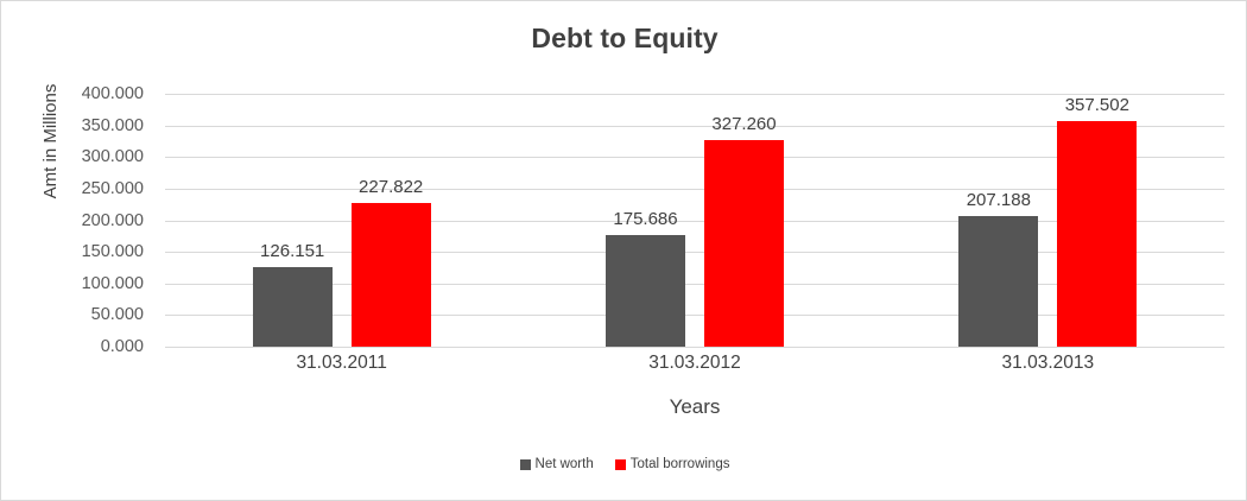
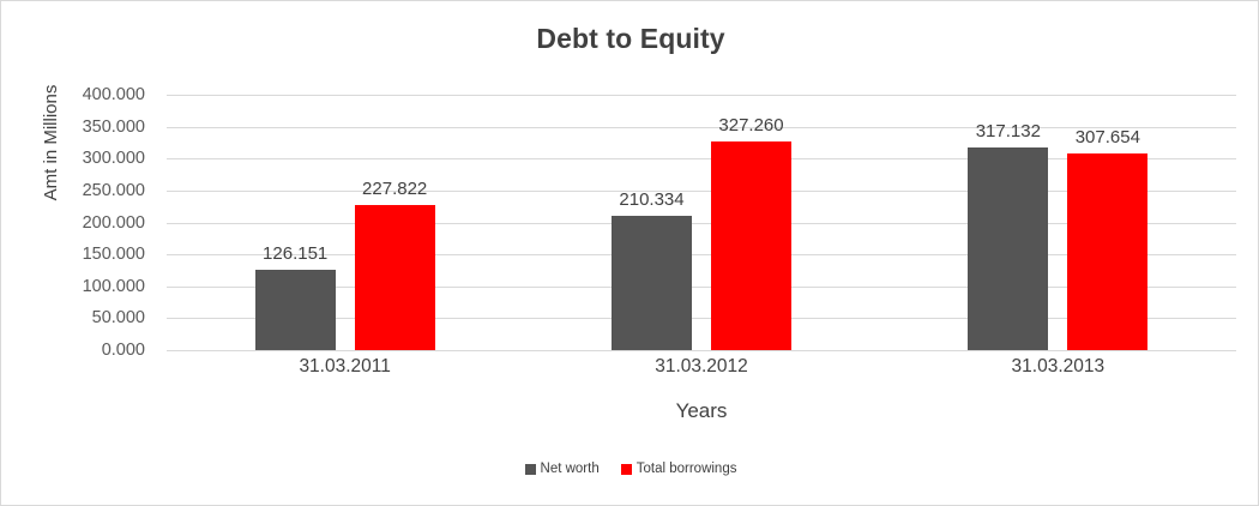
Net worth/31.03.2012: 175.686 -> 210.334
Net worth/31.03.2013: 207.188 -> 317.132
Total borrowings/31.03.2013: 357.502 -> 307.654
